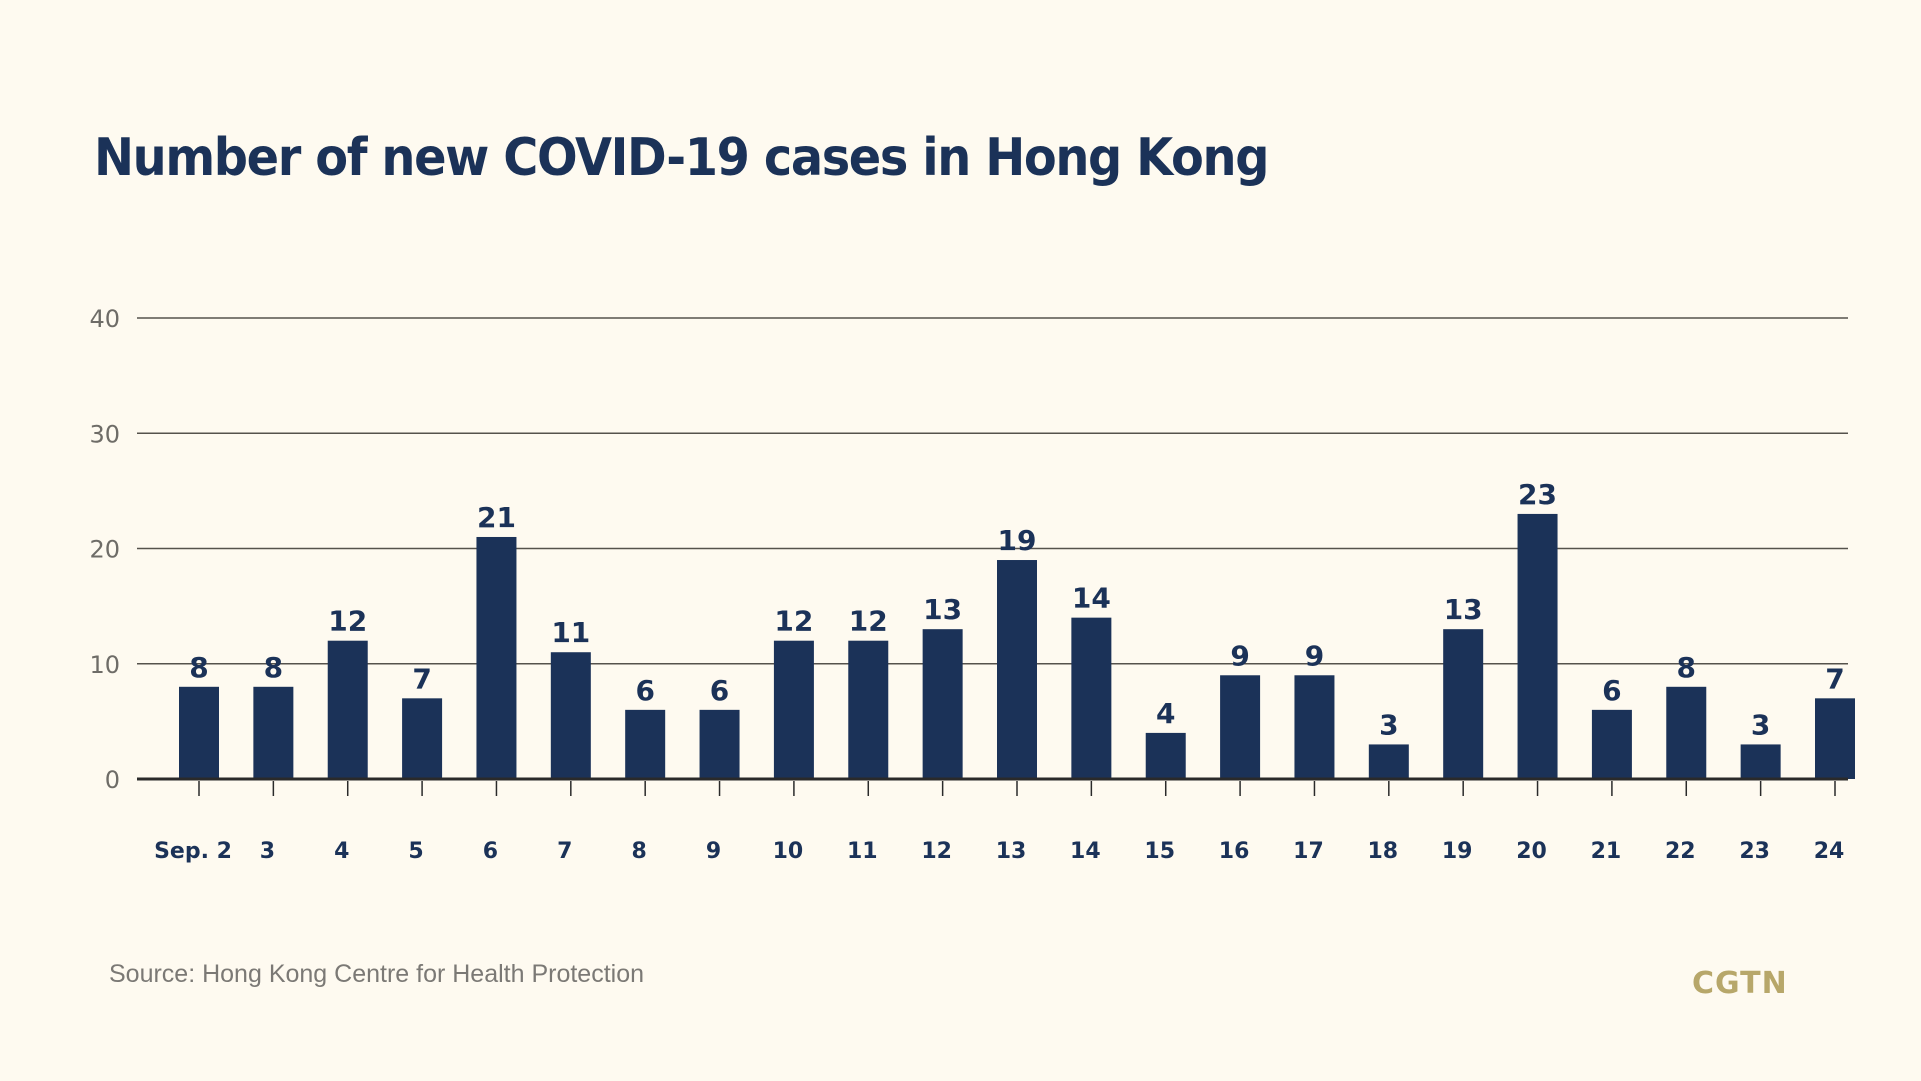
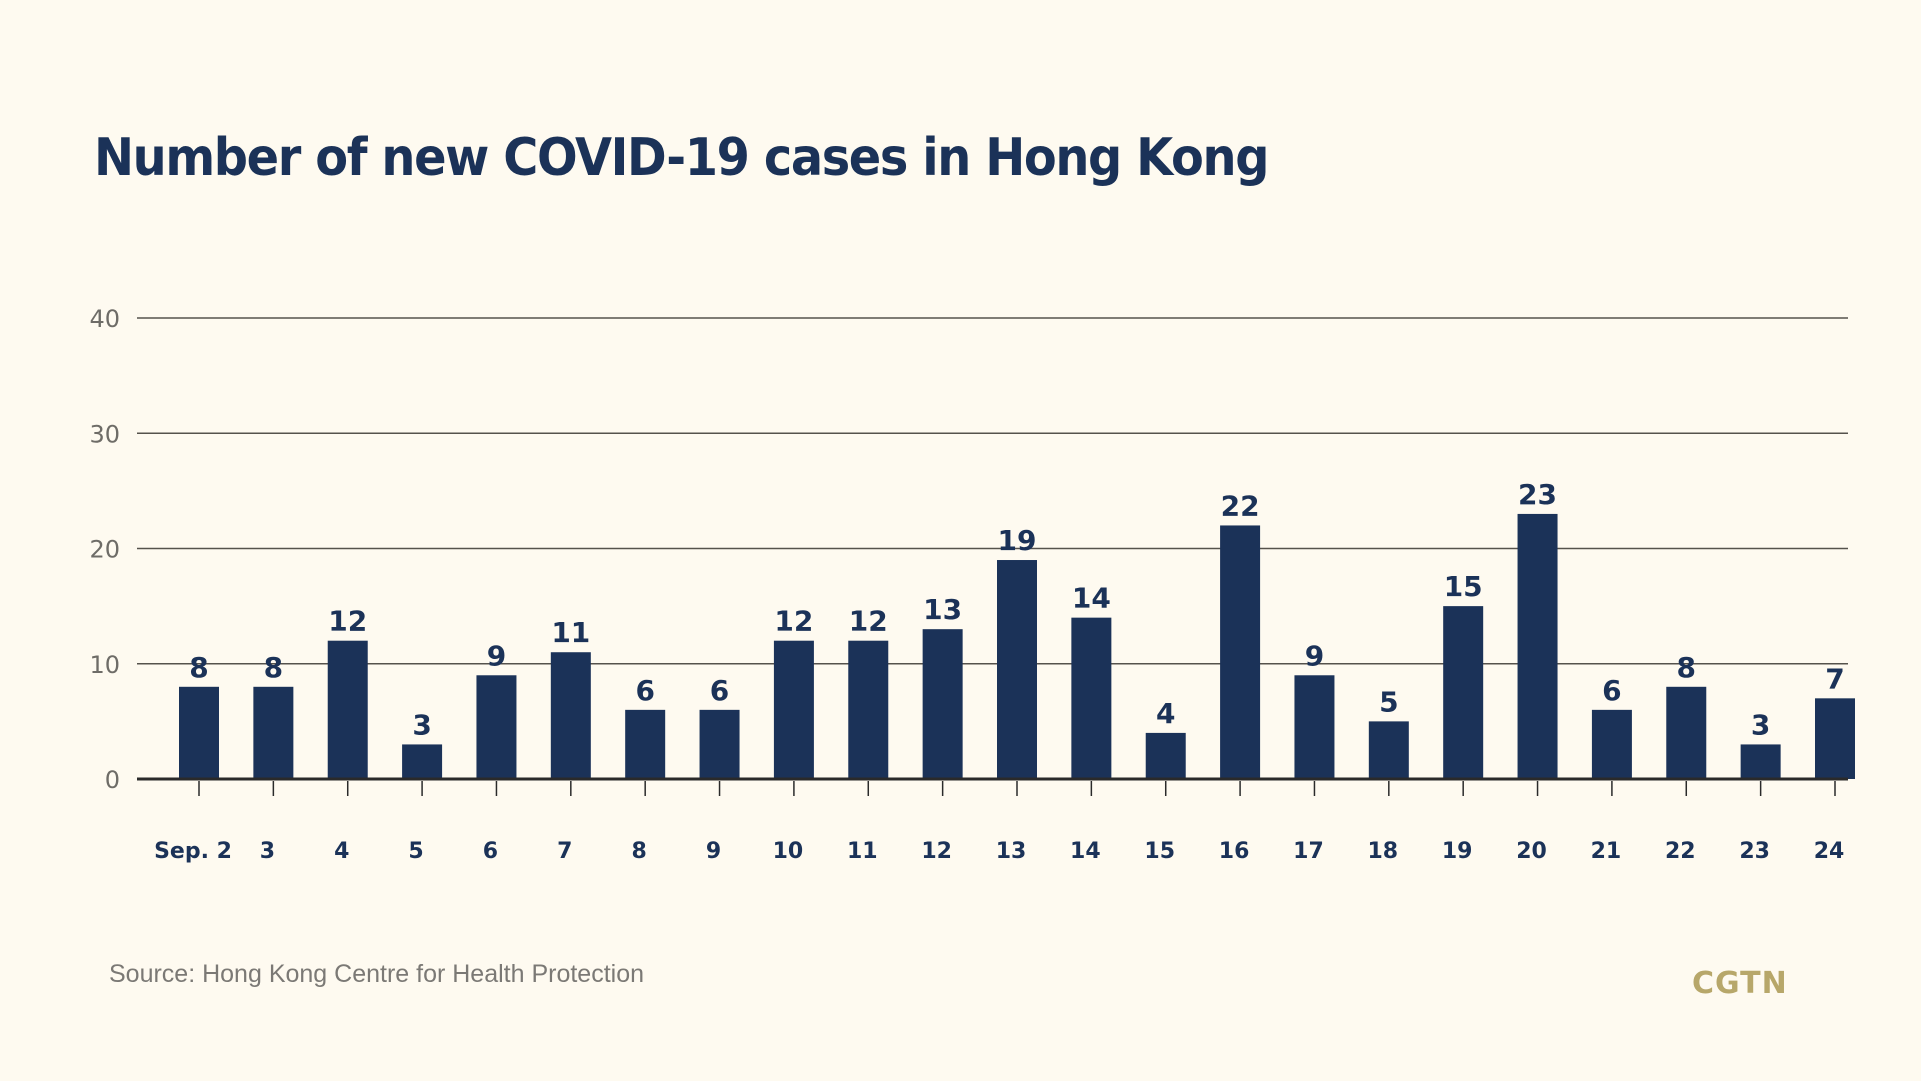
5: 7 -> 3
6: 21 -> 9
16: 9 -> 22
18: 3 -> 5
19: 13 -> 15
